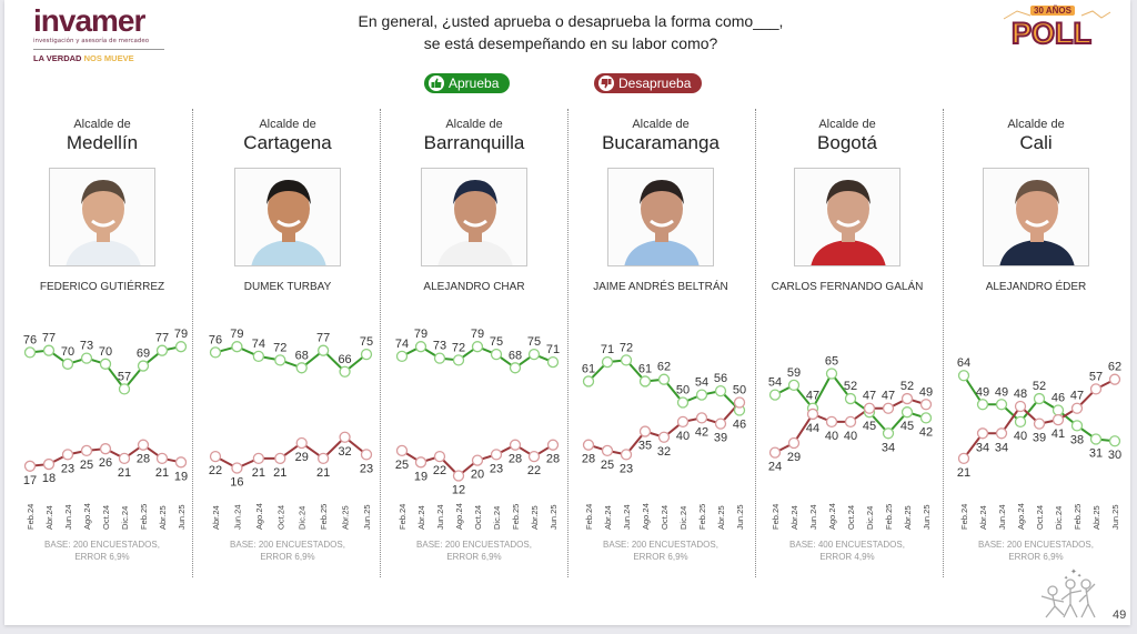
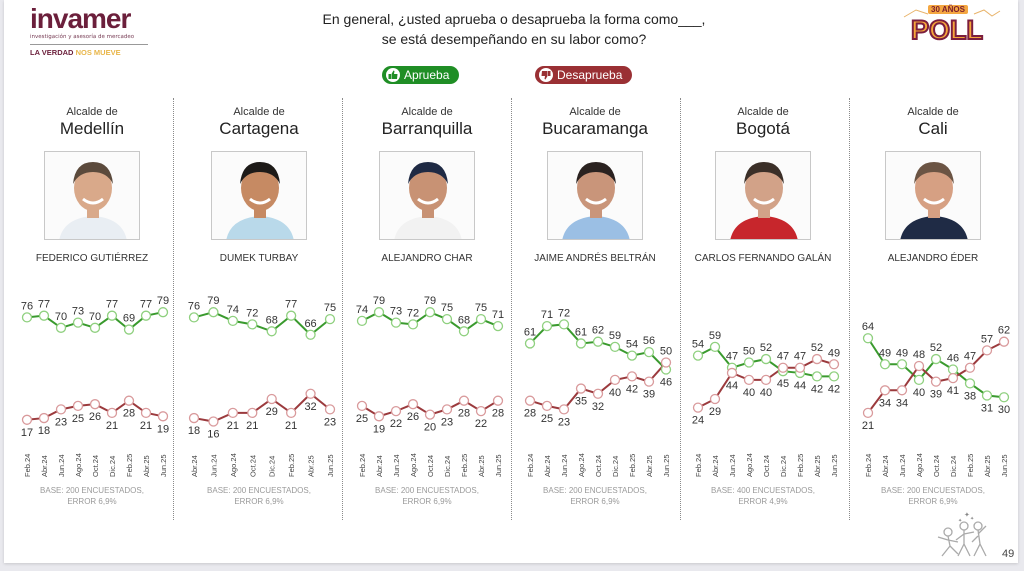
Medellín/Aprueba/Dic.24: 57 -> 77
Cartagena/Desaprueba/Abr.24: 22 -> 18
Barranquilla/Desaprueba/Ago.24: 12 -> 26
Bucaramanga/Aprueba/Dic.24: 50 -> 59
Bogotá/Aprueba/Ago.24: 65 -> 50
Bogotá/Aprueba/Feb.25: 34 -> 44
Bogotá/Aprueba/Abr.25: 45 -> 42
